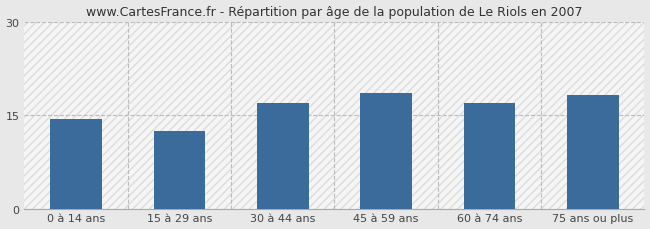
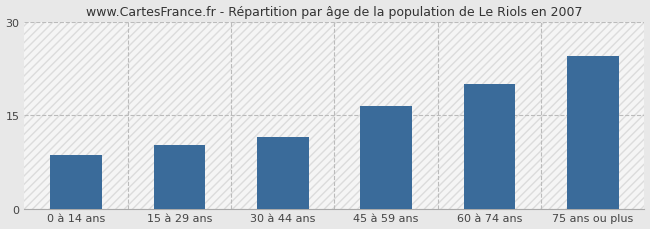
0 à 14 ans: 14.4 -> 8.6
15 à 29 ans: 12.5 -> 10.2
30 à 44 ans: 17.0 -> 11.4
45 à 59 ans: 18.6 -> 16.4
60 à 74 ans: 17.0 -> 20.0
75 ans ou plus: 18.2 -> 24.4
